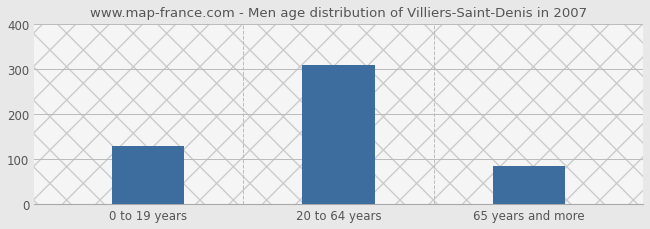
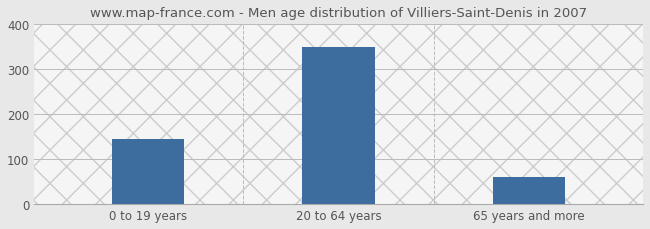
0 to 19 years: 130 -> 145
20 to 64 years: 310 -> 350
65 years and more: 85 -> 60
